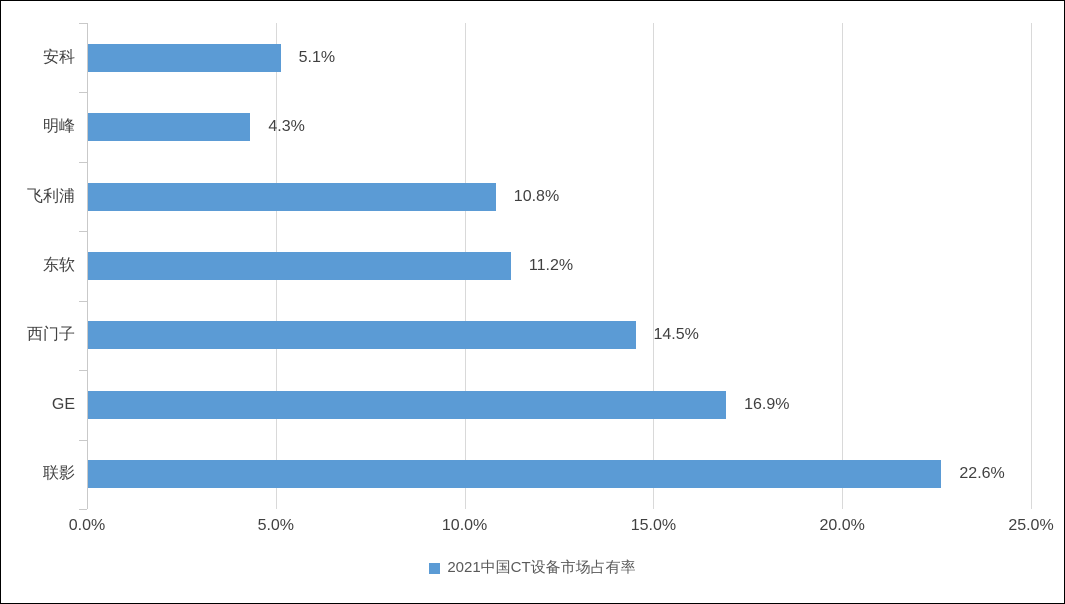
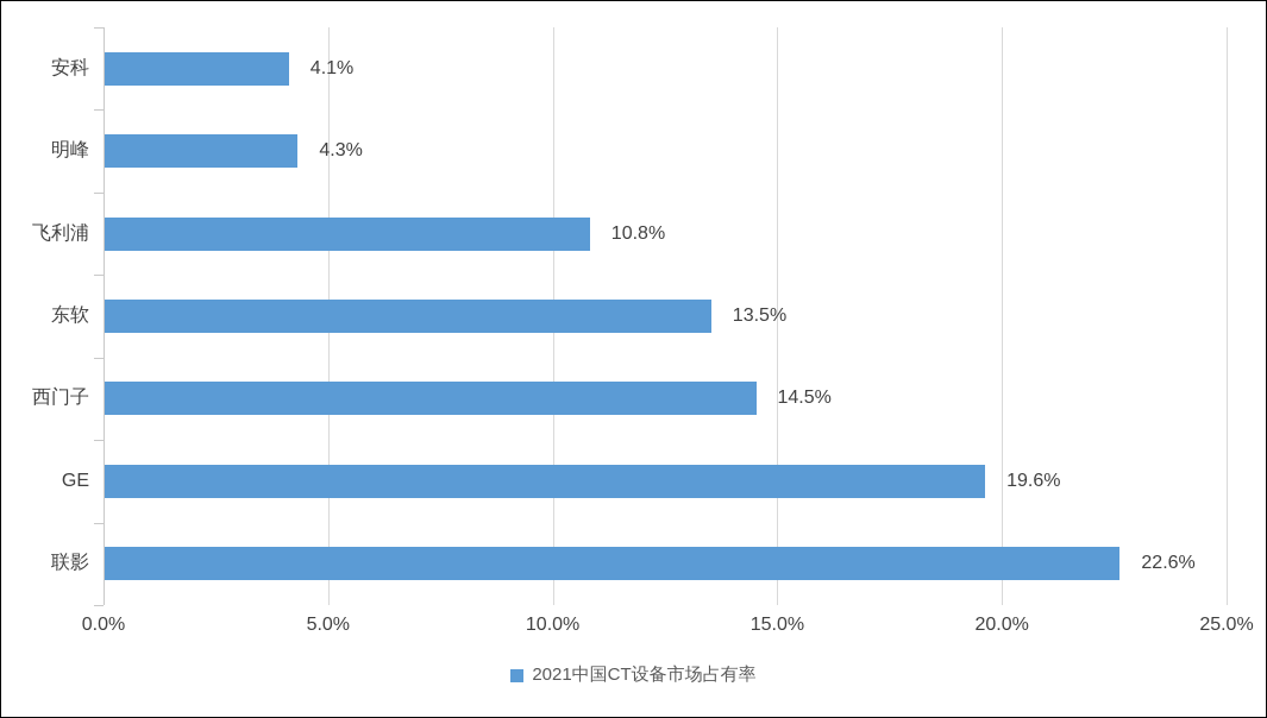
安科: 5.1% -> 4.1%
东软: 11.2% -> 13.5%
GE: 16.9% -> 19.6%
